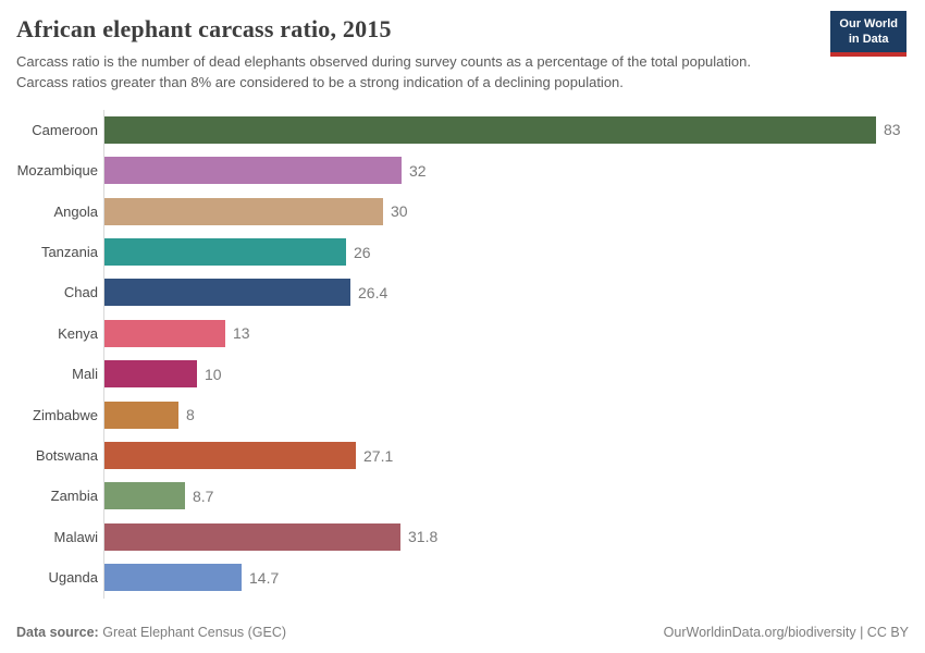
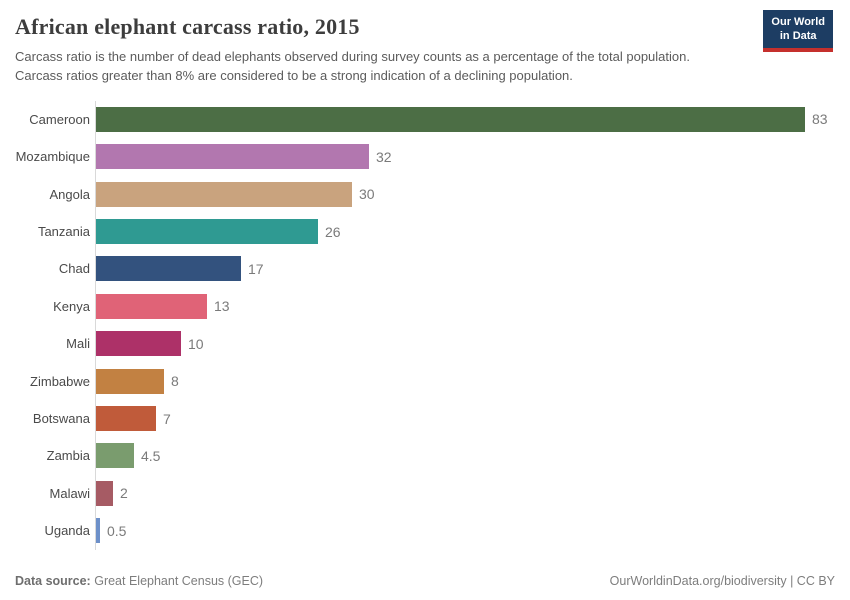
Chad: 26.4 -> 17
Botswana: 27.1 -> 7
Zambia: 8.7 -> 4.5
Malawi: 31.8 -> 2
Uganda: 14.7 -> 0.5
